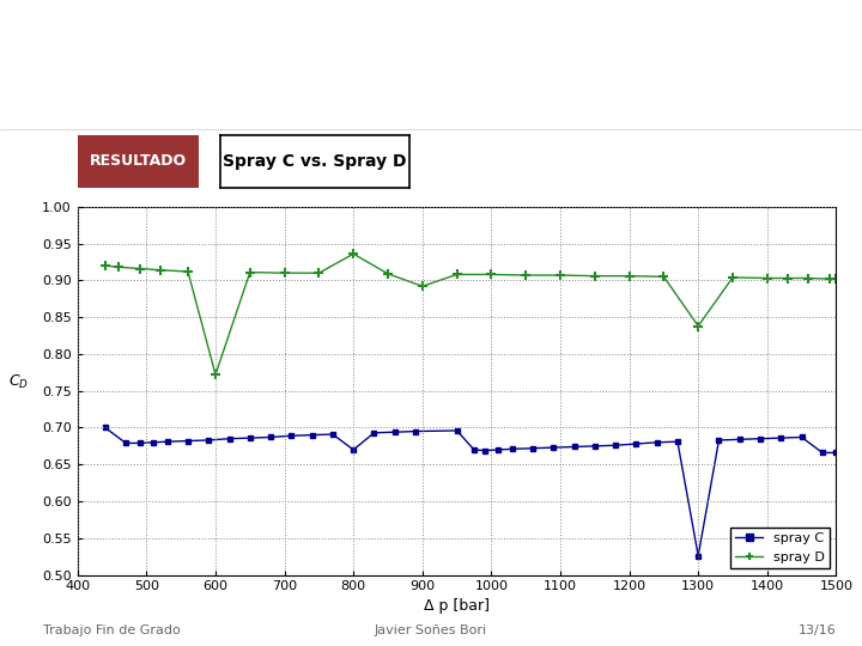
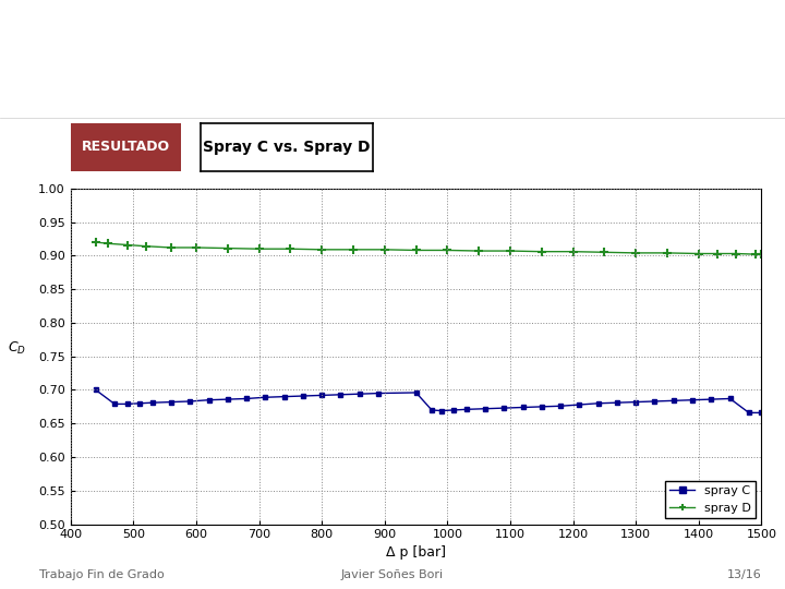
spray D/600: 0.772 -> 0.912
spray C/800: 0.670 -> 0.692
spray D/800: 0.936 -> 0.909
spray D/900: 0.892 -> 0.909
spray C/1300: 0.526 -> 0.682
spray D/1300: 0.838 -> 0.904
